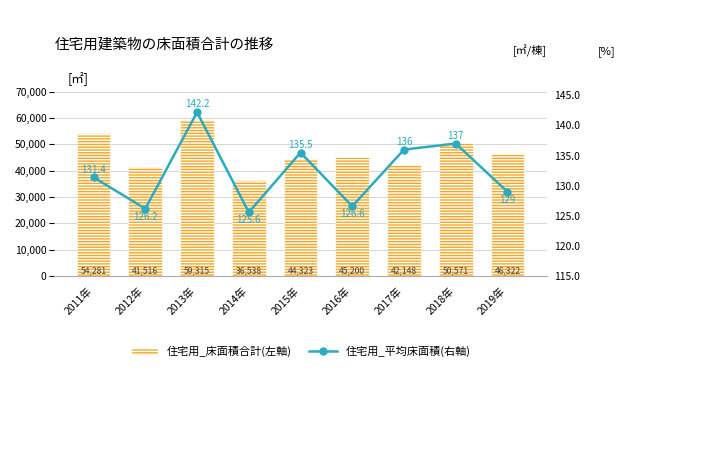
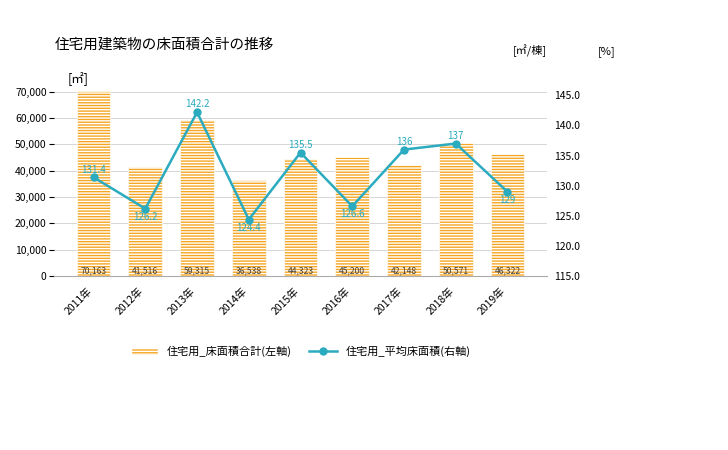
住宅用_床面積合計(左軸)/2011年: 54,281 -> 70,163
住宅用_平均床面積(右軸)/2014年: 125.6 -> 124.4
